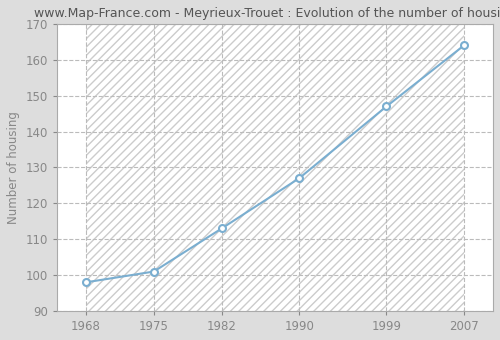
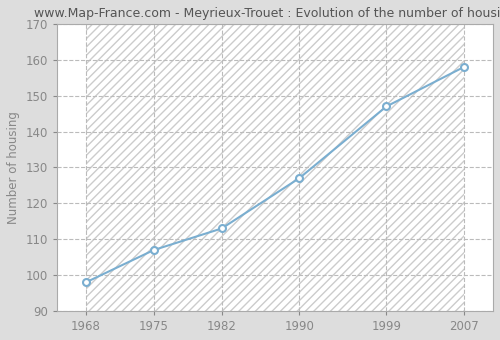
1975: 101 -> 107
2007: 164 -> 158
